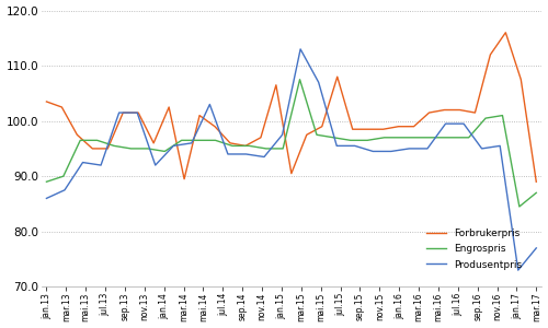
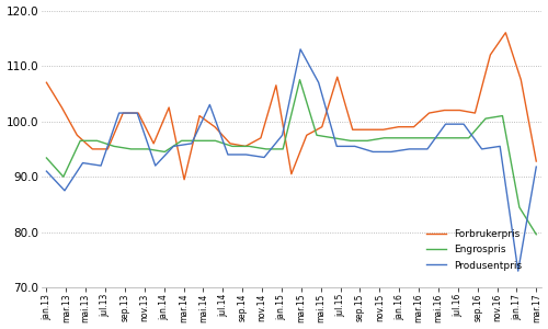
Forbrukerpris/jan.13: 103.5 -> 107.0
Engrospris/jan.13: 89.0 -> 93.4
Produsentpris/jan.13: 86.0 -> 91.0
Forbrukerpris/mar.17: 89.0 -> 92.8
Engrospris/mar.17: 87.0 -> 79.6
Produsentpris/mar.17: 77.0 -> 91.8
